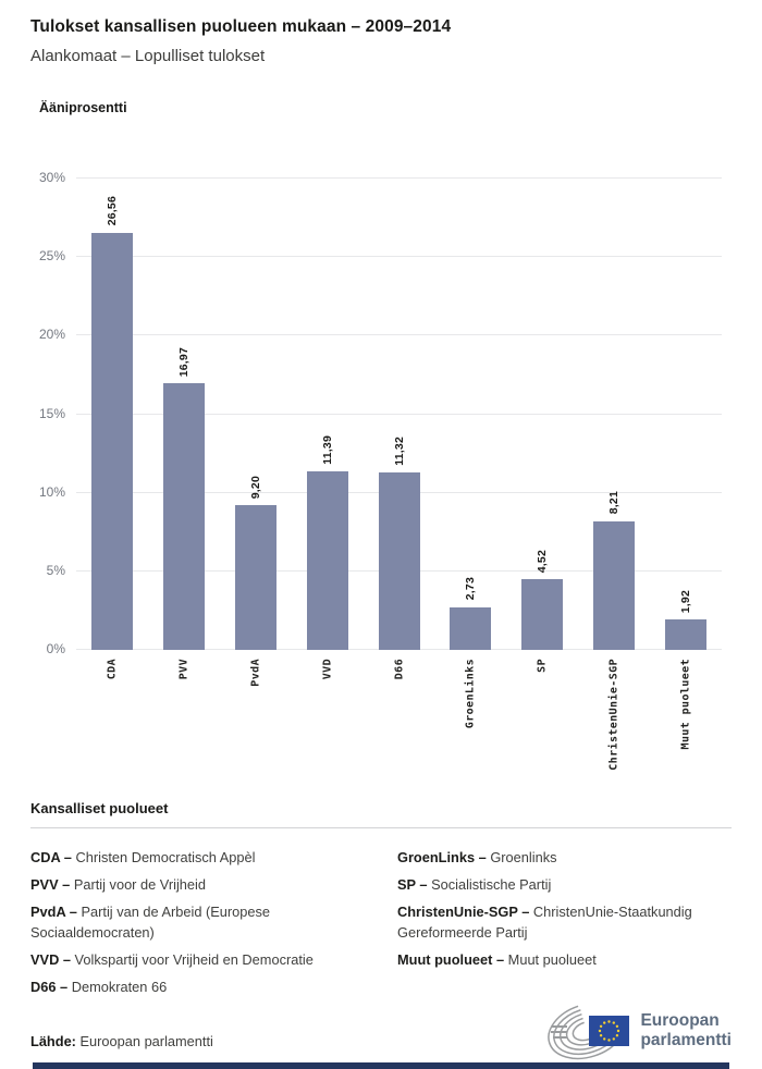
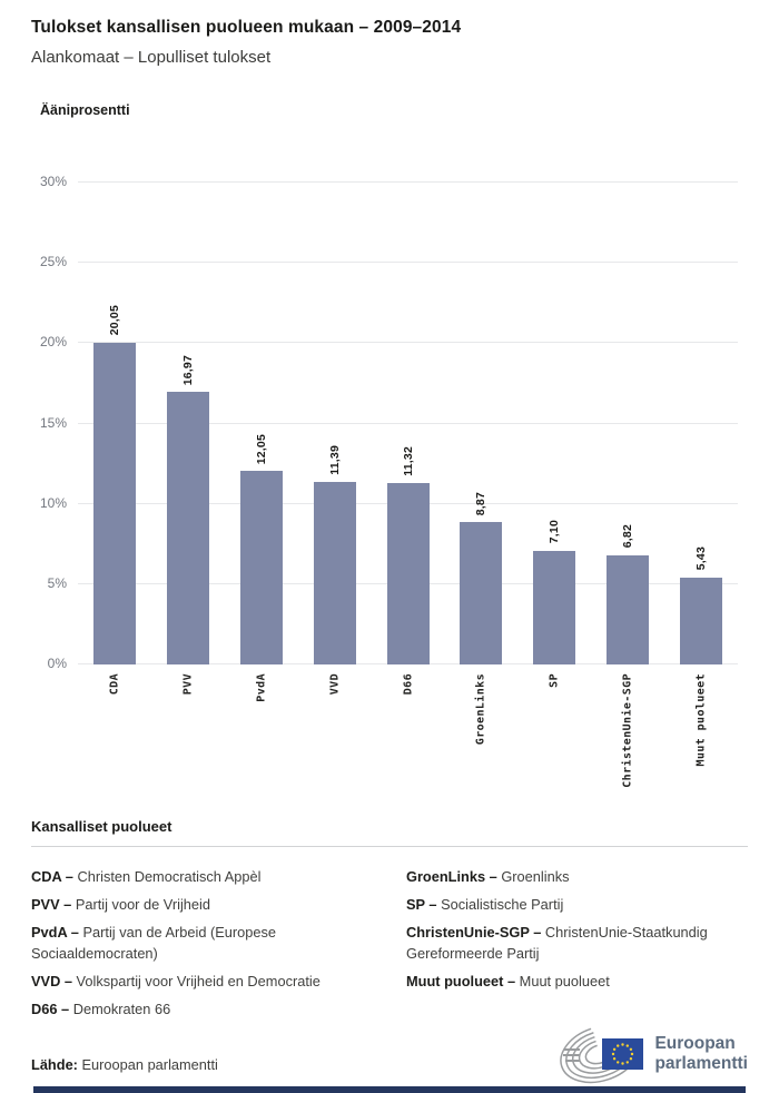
CDA: 26,56 -> 20,05
PvdA: 9,20 -> 12,05
GroenLinks: 2,73 -> 8,87
SP: 4,52 -> 7,10
ChristenUnie-SGP: 8,21 -> 6,82
Muut puolueet: 1,92 -> 5,43
